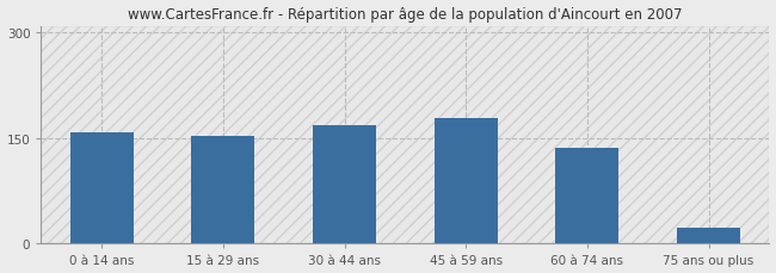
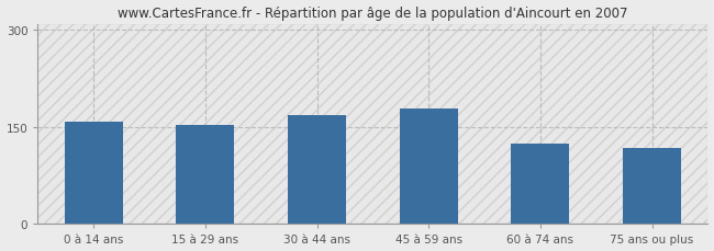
60 à 74 ans: 137 -> 124
75 ans ou plus: 22 -> 118
